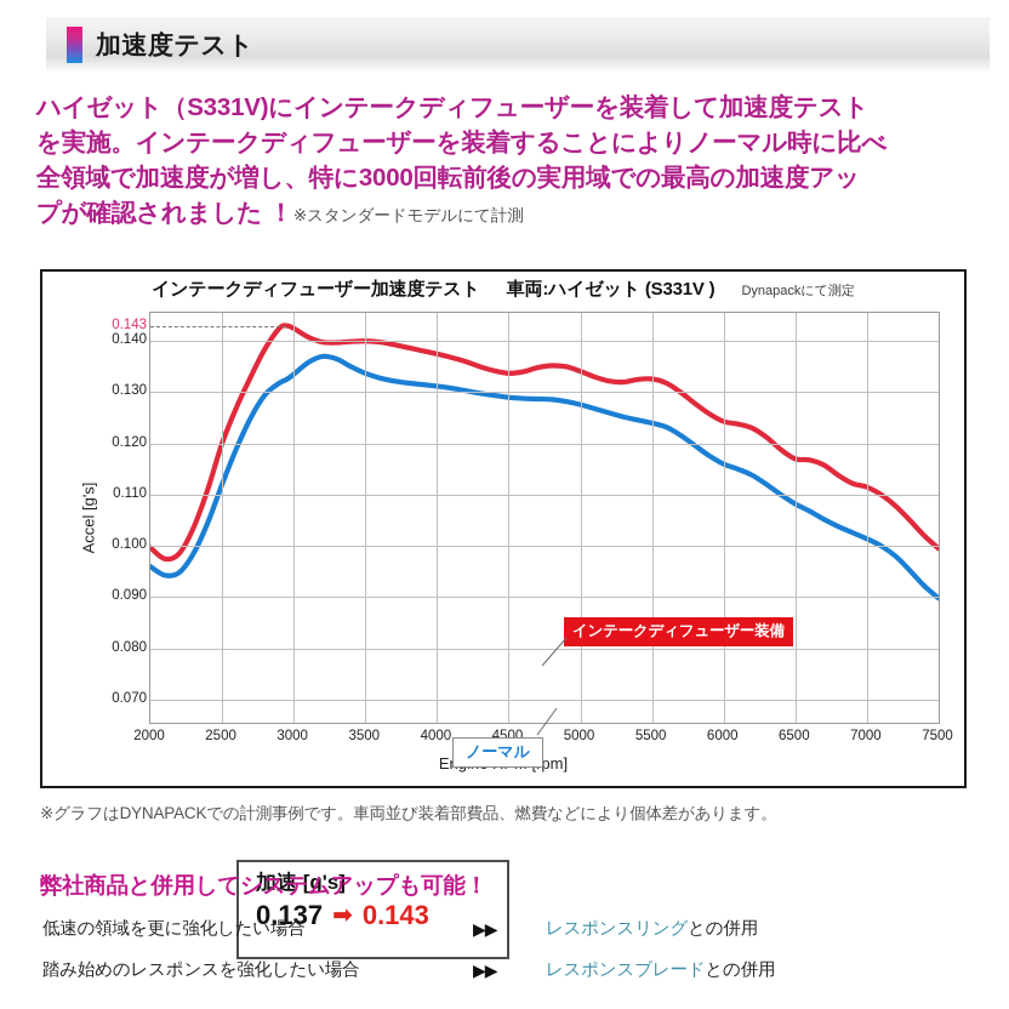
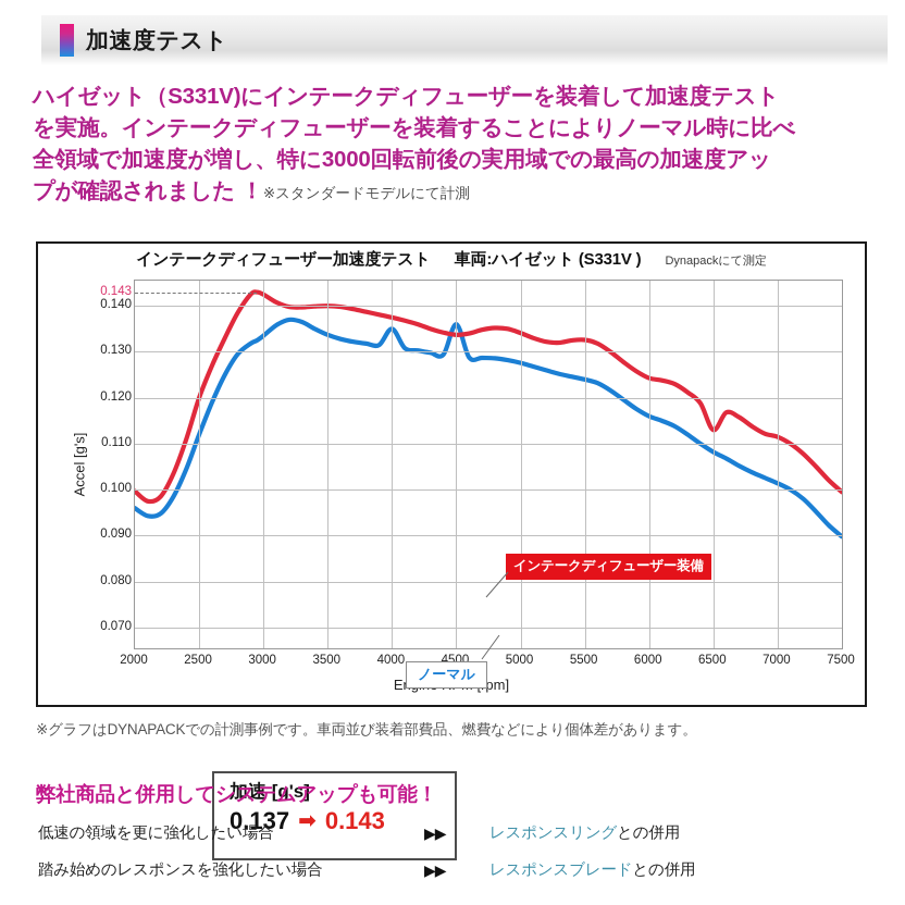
ノーマル/4000: 0.131 -> 0.135
ノーマル/4500: 0.129 -> 0.136
インテークディフューザー装備/6500: 0.117 -> 0.113
